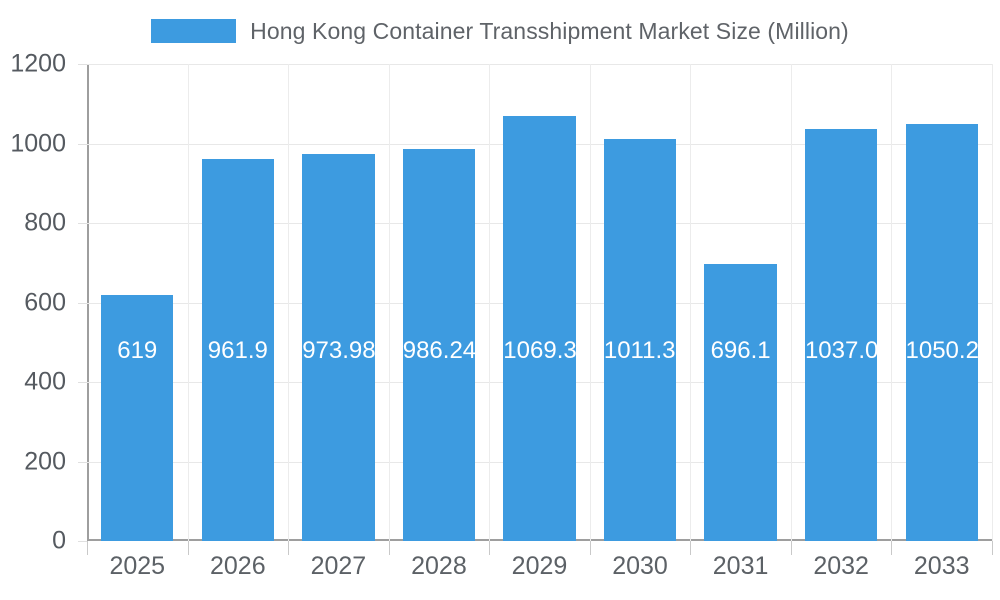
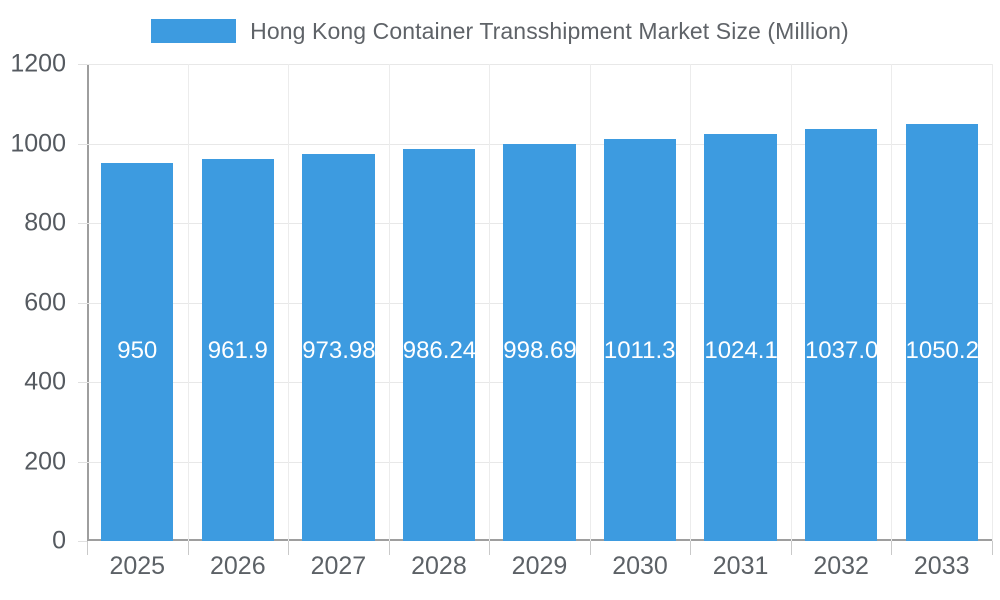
2025: 619 -> 950
2029: 1069.33 -> 998.69
2031: 696.1 -> 1024.1
